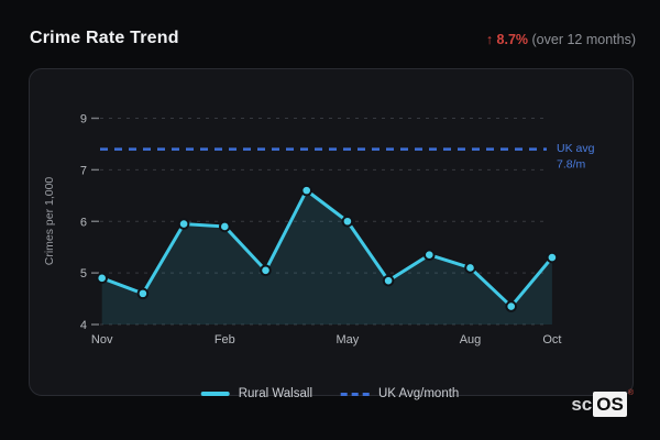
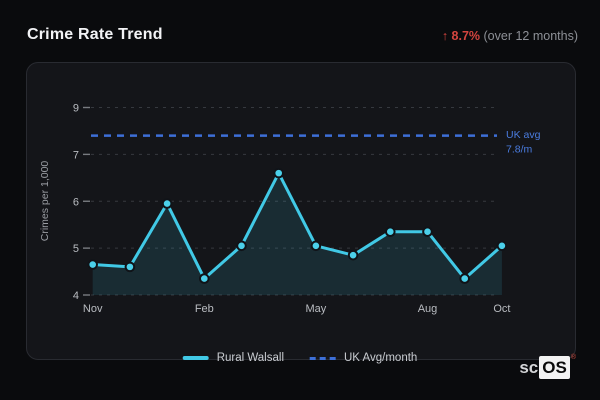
Nov: 4.9 -> 4.7
Feb: 5.9 -> 4.3
May: 6.0 -> 5.0
Aug: 5.1 -> 5.3
Oct: 5.3 -> 5.0
